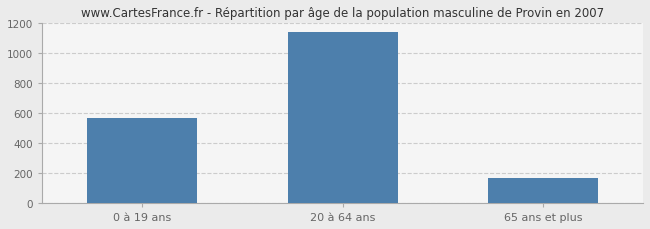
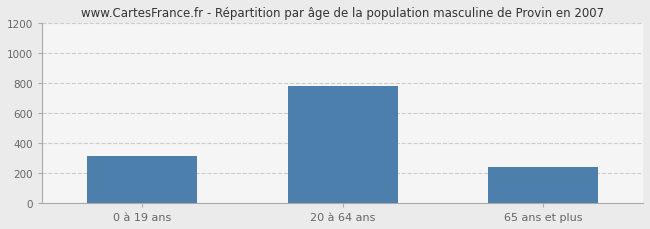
0 à 19 ans: 560 -> 310
20 à 64 ans: 1140 -> 780
65 ans et plus: 170 -> 240
